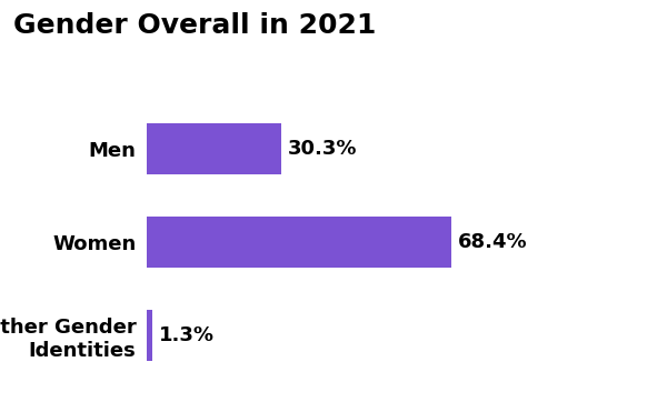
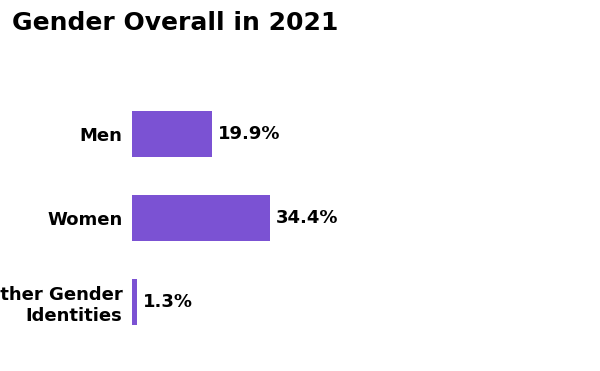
Men: 30.3% -> 19.9%
Women: 68.4% -> 34.4%
